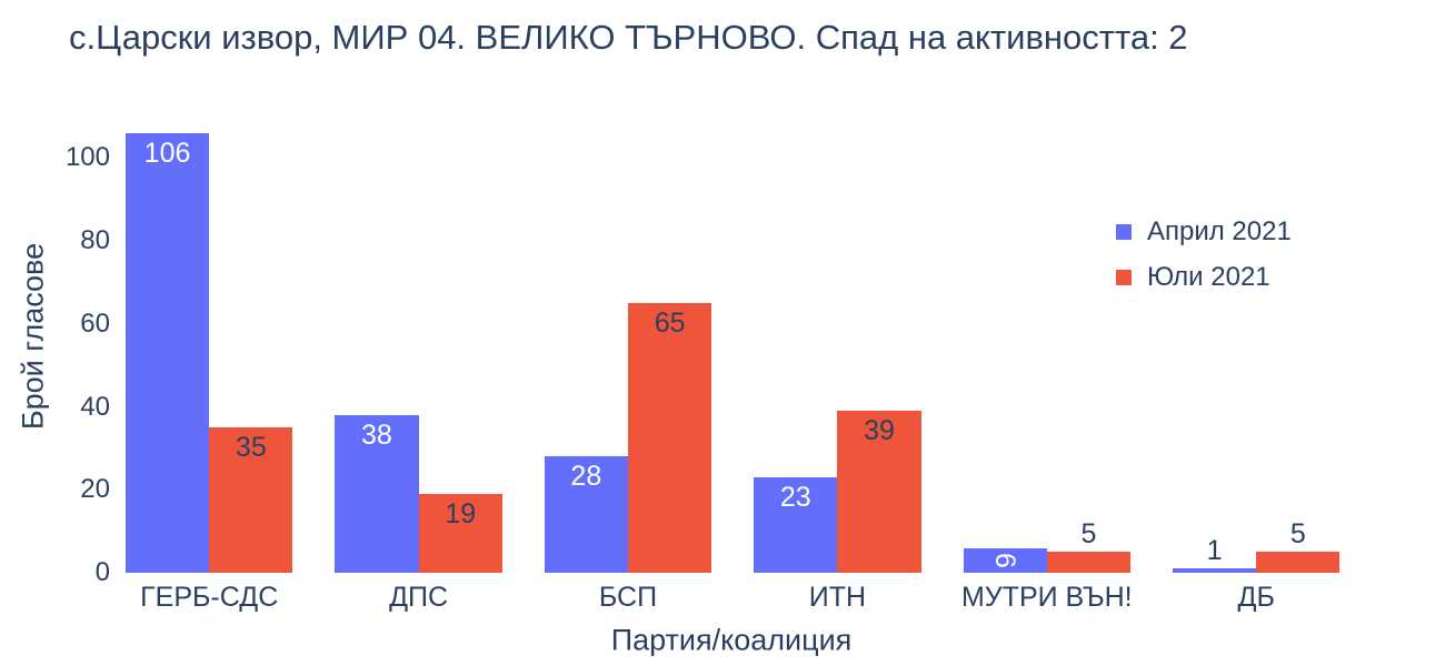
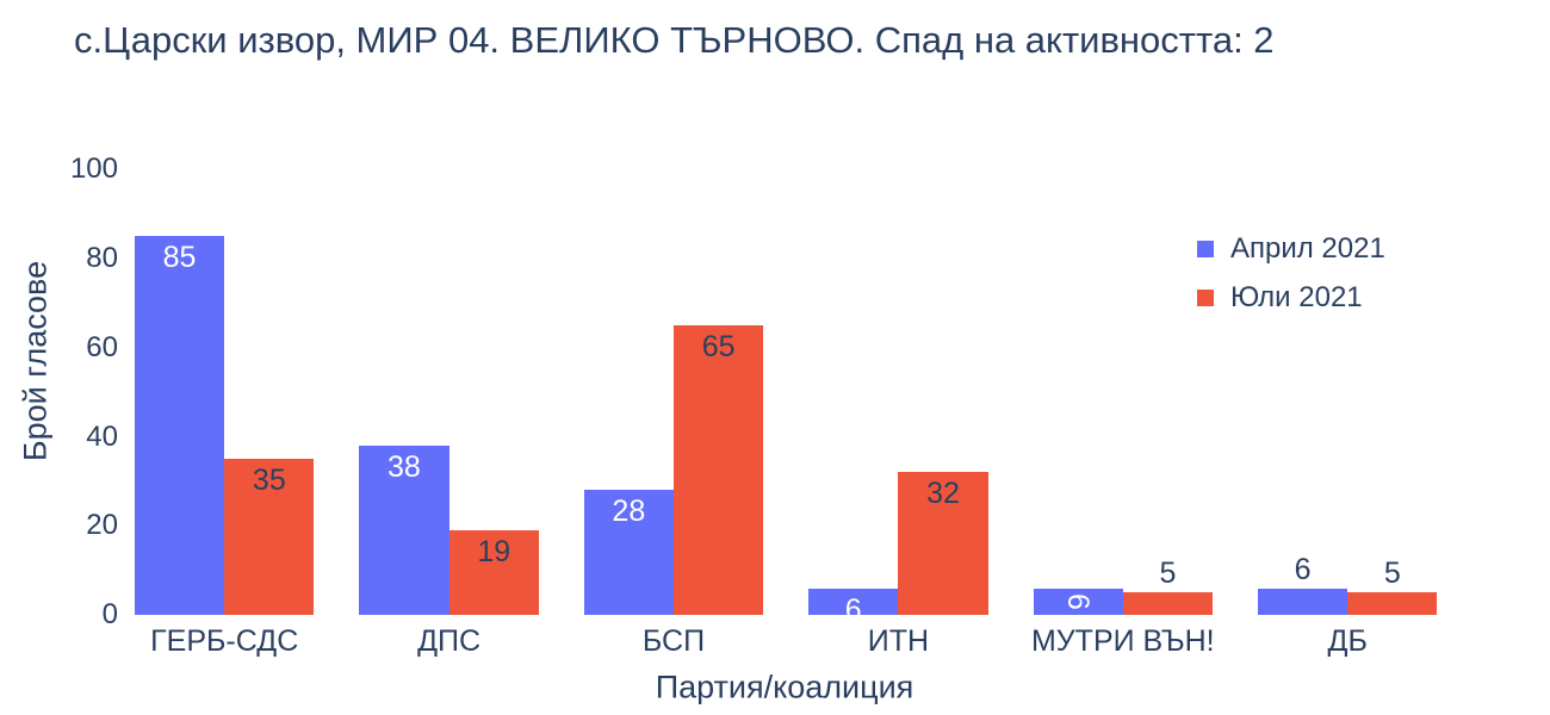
Април 2021/ГЕРБ-СДС: 106 -> 85
Април 2021/ИТН: 23 -> 6
Юли 2021/ИТН: 39 -> 32
Април 2021/ДБ: 1 -> 6
